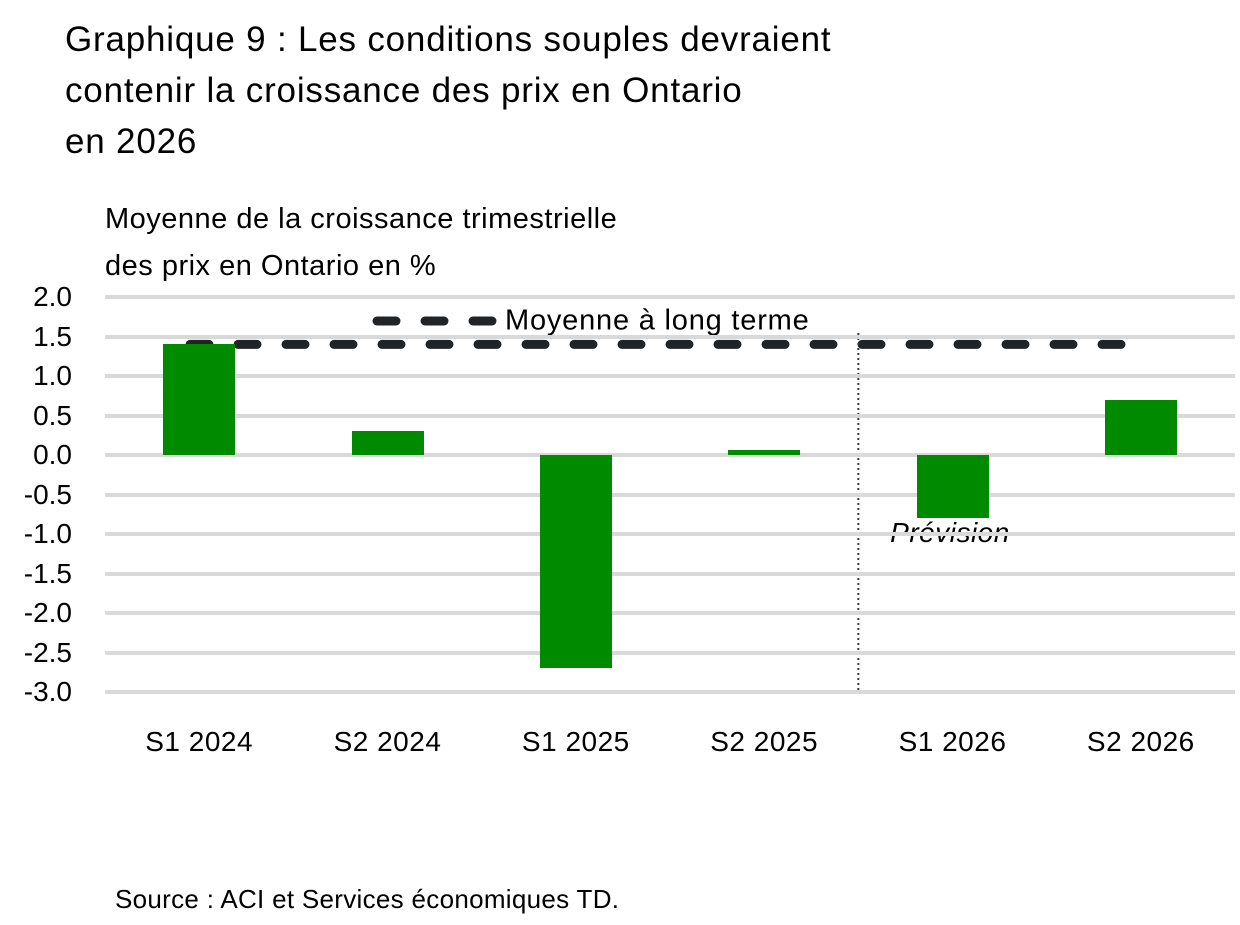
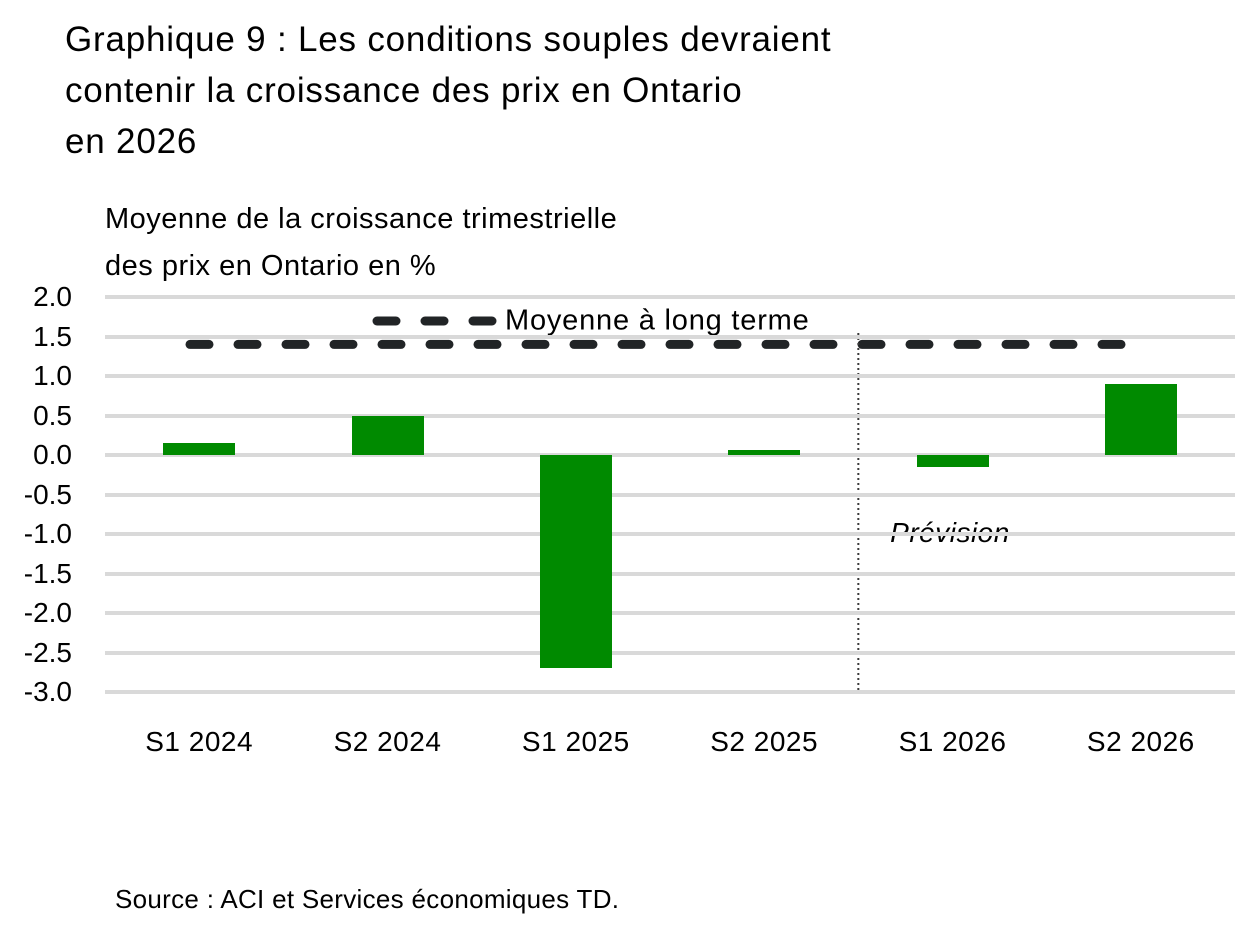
S1 2024: 1.4 -> 0.1
S2 2024: 0.3 -> 0.5
S1 2026: -0.8 -> -0.1
S2 2026: 0.7 -> 0.9
